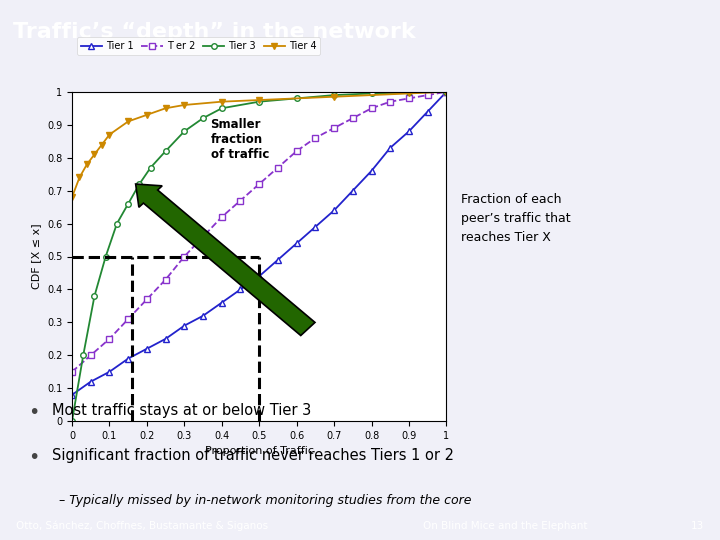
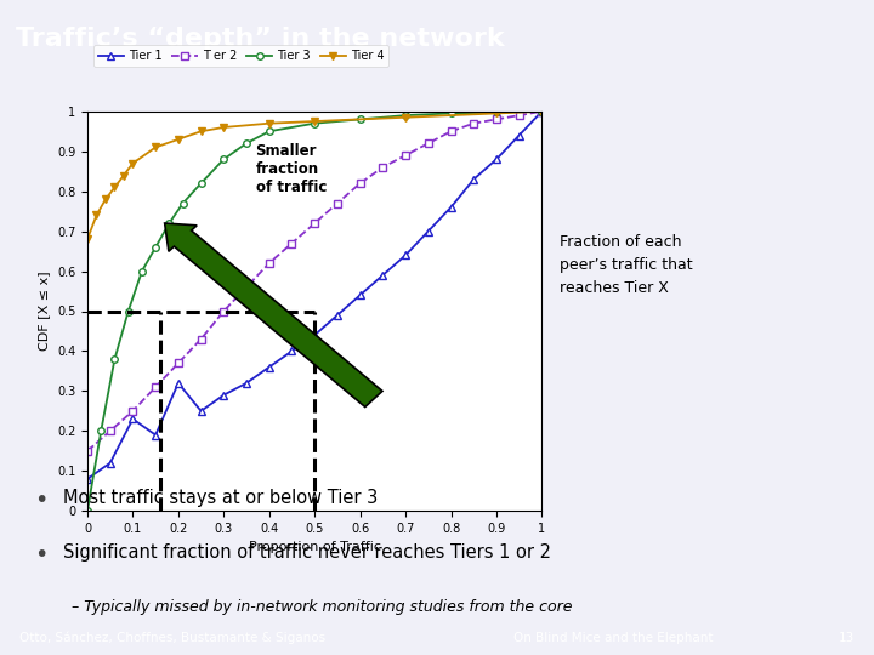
Tier 1/0.1: 0.15 -> 0.23
Tier 1/0.2: 0.22 -> 0.32
